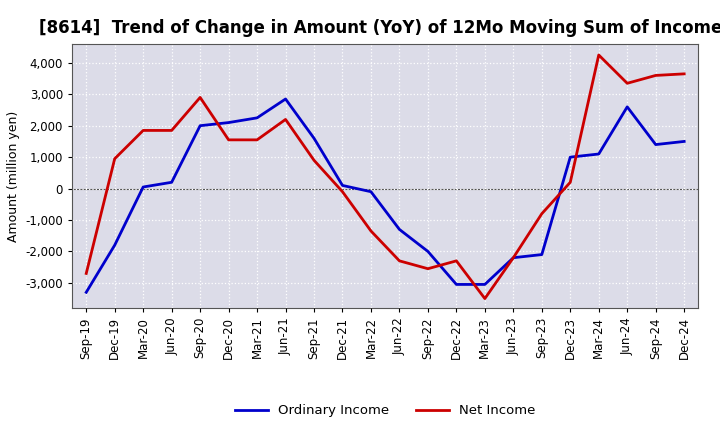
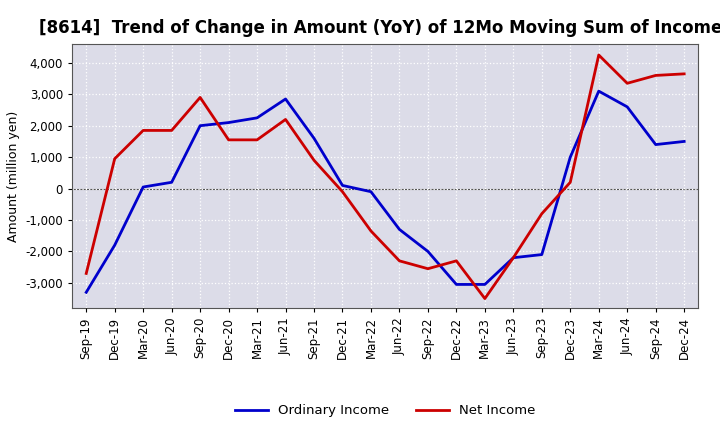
Ordinary Income/Mar-24: 1,100 -> 3,100
